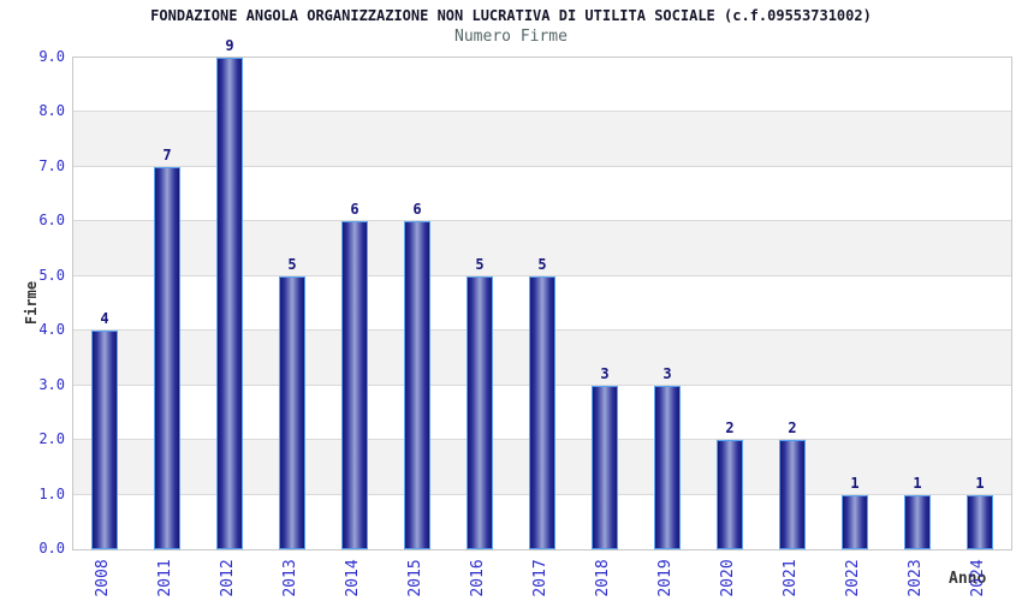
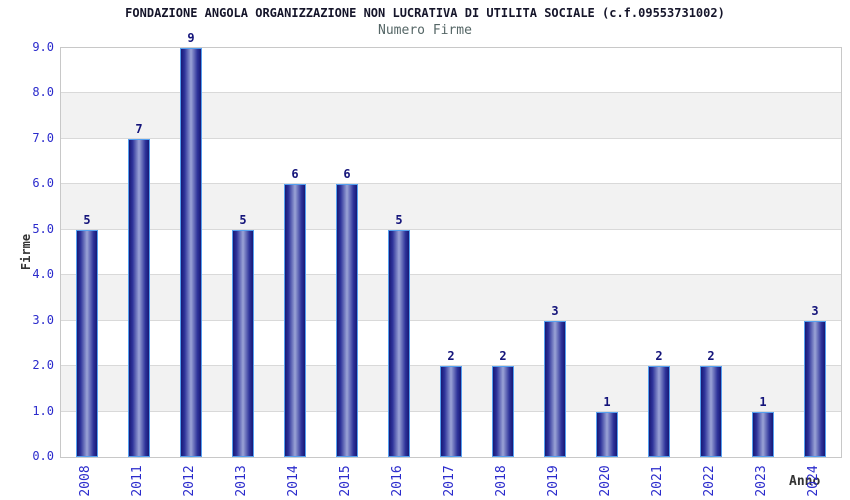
2008: 4 -> 5
2017: 5 -> 2
2018: 3 -> 2
2020: 2 -> 1
2022: 1 -> 2
2024: 1 -> 3
